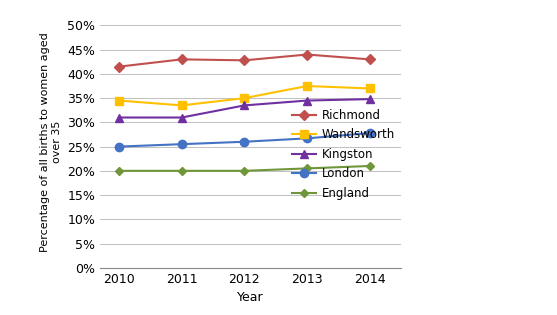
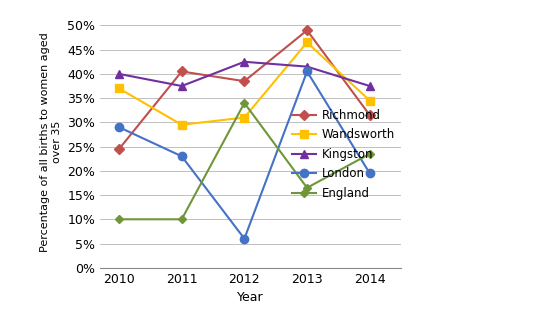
Richmond/2010: 41.5% -> 24.5%
Wandsworth/2010: 34.5% -> 37.0%
Kingston/2010: 31.0% -> 40.0%
London/2010: 25.0% -> 29.0%
England/2010: 20.0% -> 10.0%
Richmond/2011: 43.0% -> 40.5%
Wandsworth/2011: 33.5% -> 29.5%
Kingston/2011: 31.0% -> 37.5%
London/2011: 25.5% -> 23.0%
England/2011: 20.0% -> 10.0%
Richmond/2012: 42.8% -> 38.5%
Wandsworth/2012: 35.0% -> 31.0%
Kingston/2012: 33.5% -> 42.5%
London/2012: 26.0% -> 6.0%
England/2012: 20.0% -> 34.0%
Richmond/2013: 44.0% -> 49.0%
Wandsworth/2013: 37.5% -> 46.5%
Kingston/2013: 34.5% -> 41.5%
London/2013: 26.7% -> 40.5%
England/2013: 20.5% -> 16.5%
Richmond/2014: 43.0% -> 31.5%
Wandsworth/2014: 37.0% -> 34.5%
Kingston/2014: 34.8% -> 37.5%
London/2014: 27.8% -> 19.5%
England/2014: 21.0% -> 23.5%
